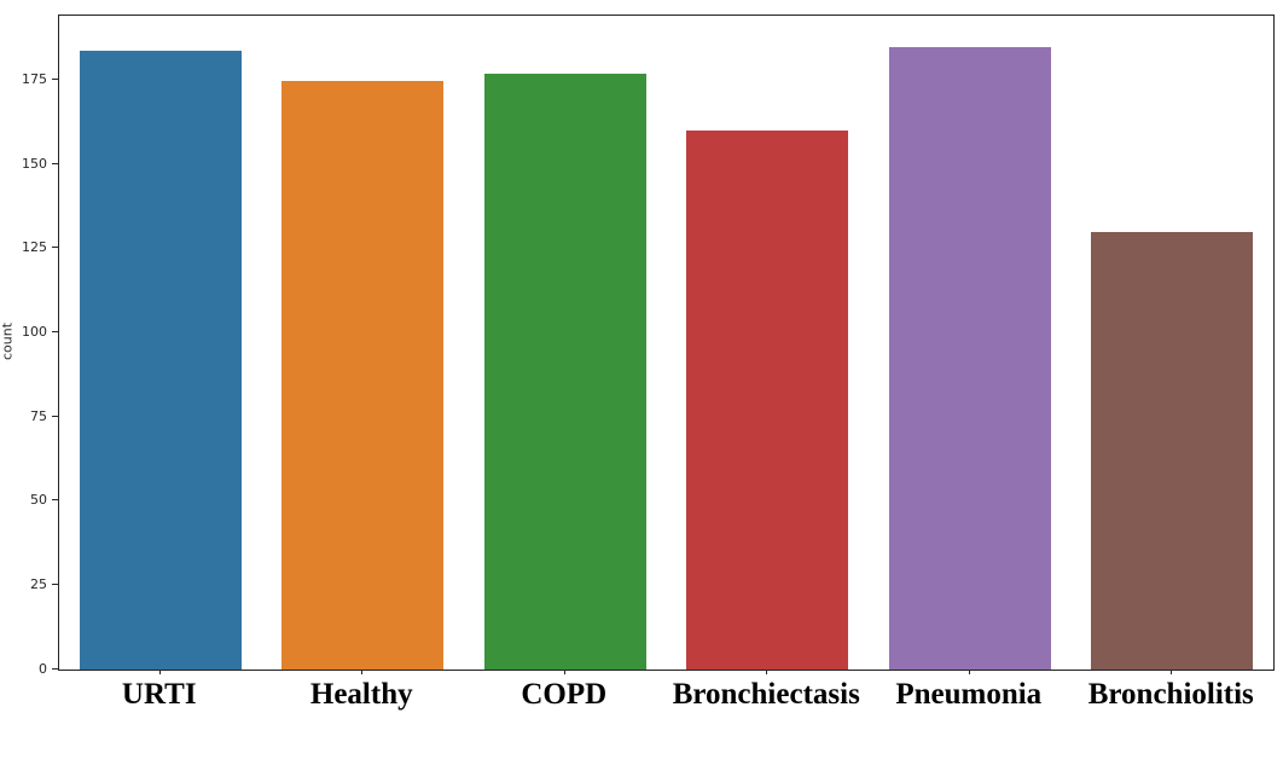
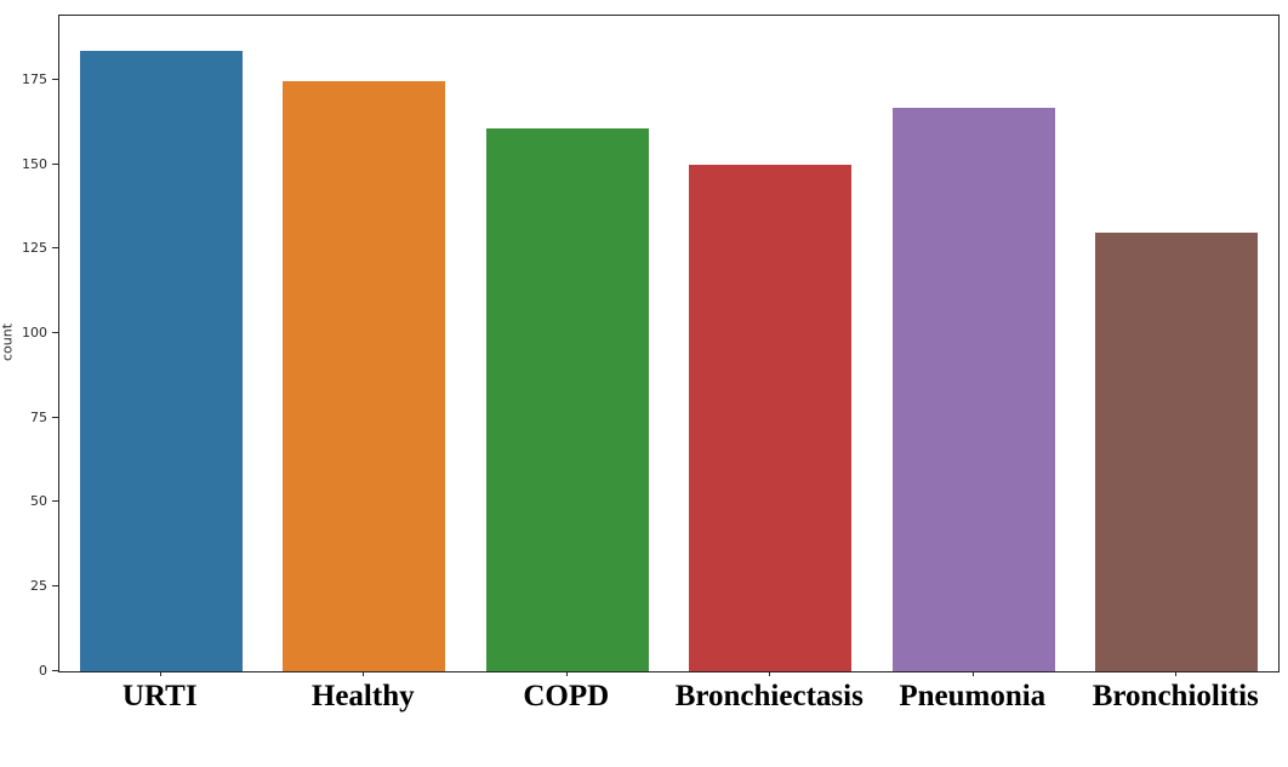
COPD: 177 -> 161
Bronchiectasis: 160 -> 150
Pneumonia: 185 -> 167
